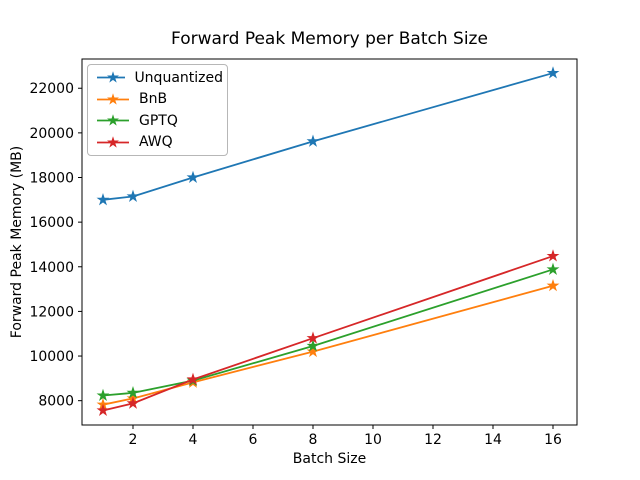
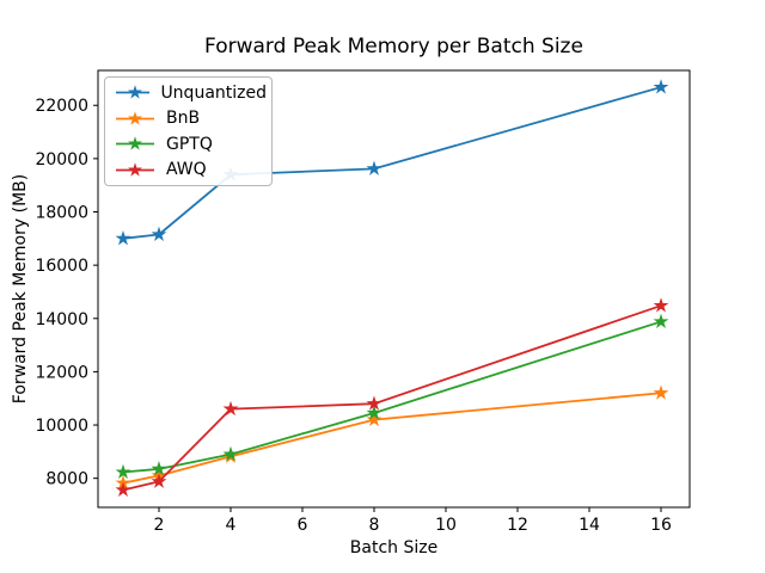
Unquantized/4: 18000 -> 19400
AWQ/4: 9000 -> 10600
BnB/16: 13200 -> 11200
